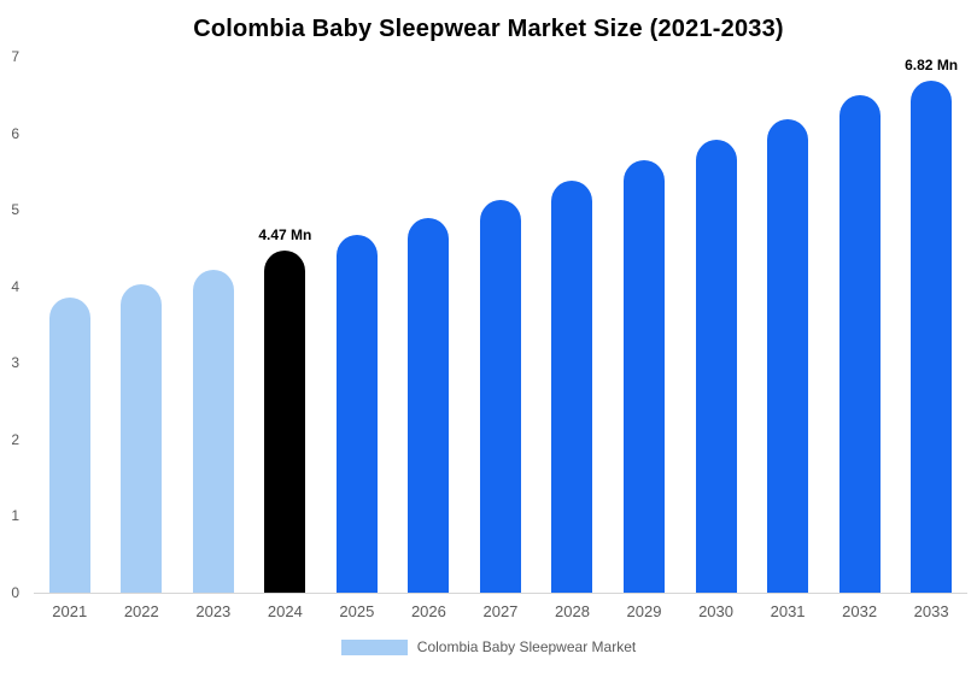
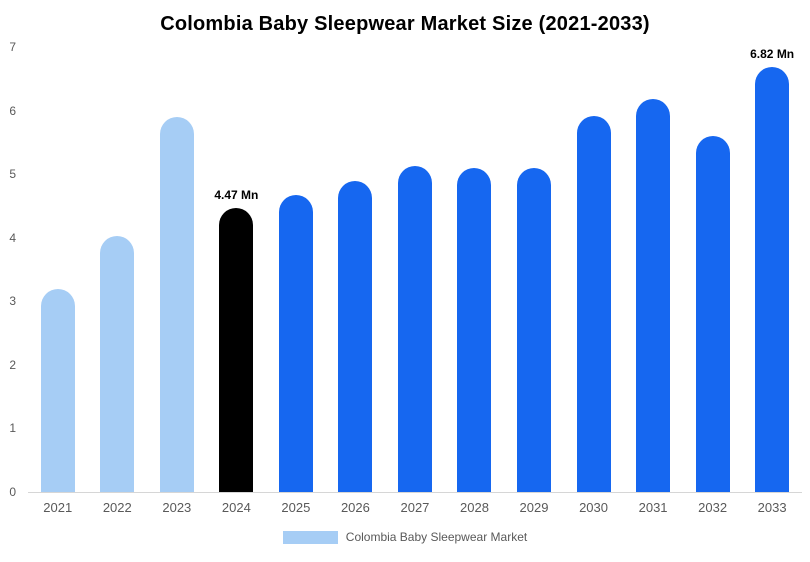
2021: 3.9 -> 3.2
2023: 4.2 -> 5.9
2028: 5.4 -> 5.1
2029: 5.6 -> 5.1
2032: 6.5 -> 5.6
